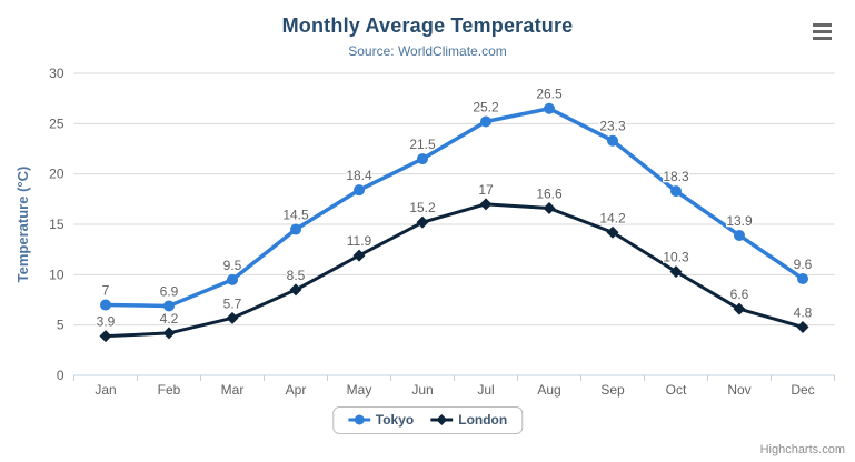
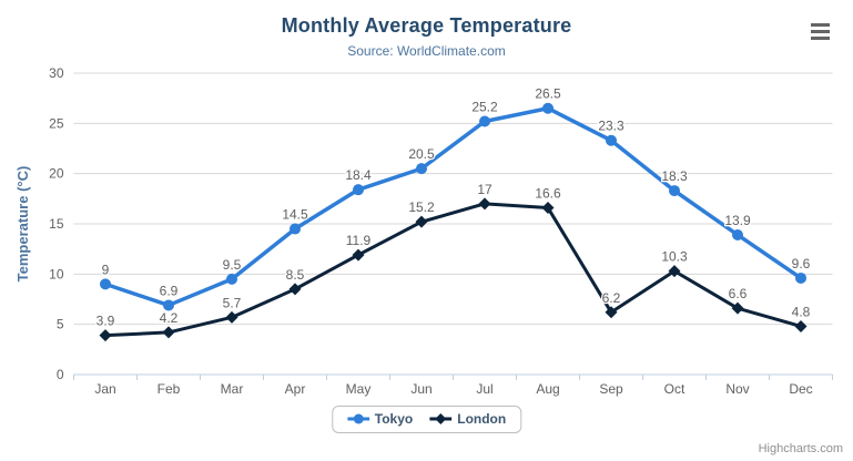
Tokyo/Jan: 7 -> 9
Tokyo/Jun: 21.5 -> 20.5
London/Sep: 14.2 -> 6.2
